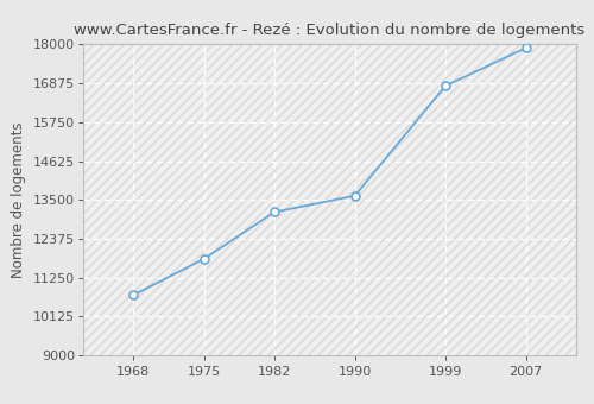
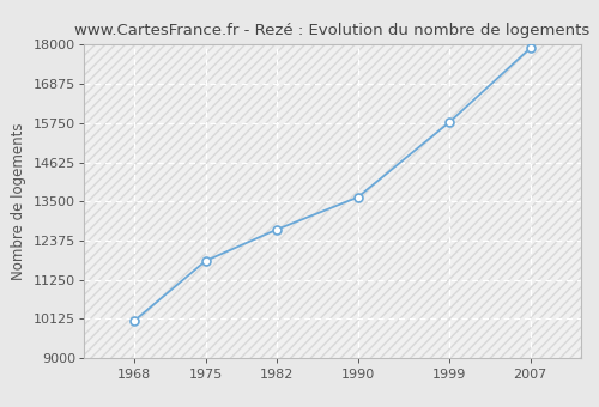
1968: 10750 -> 10080
1982: 13150 -> 12690
1999: 16800 -> 15770
